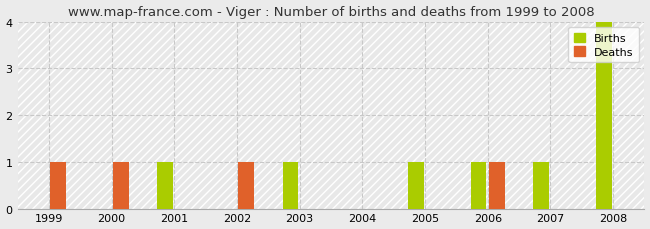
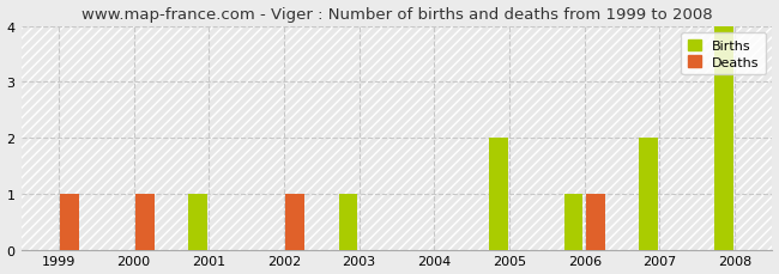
Births/2005: 1 -> 2
Births/2007: 1 -> 2
